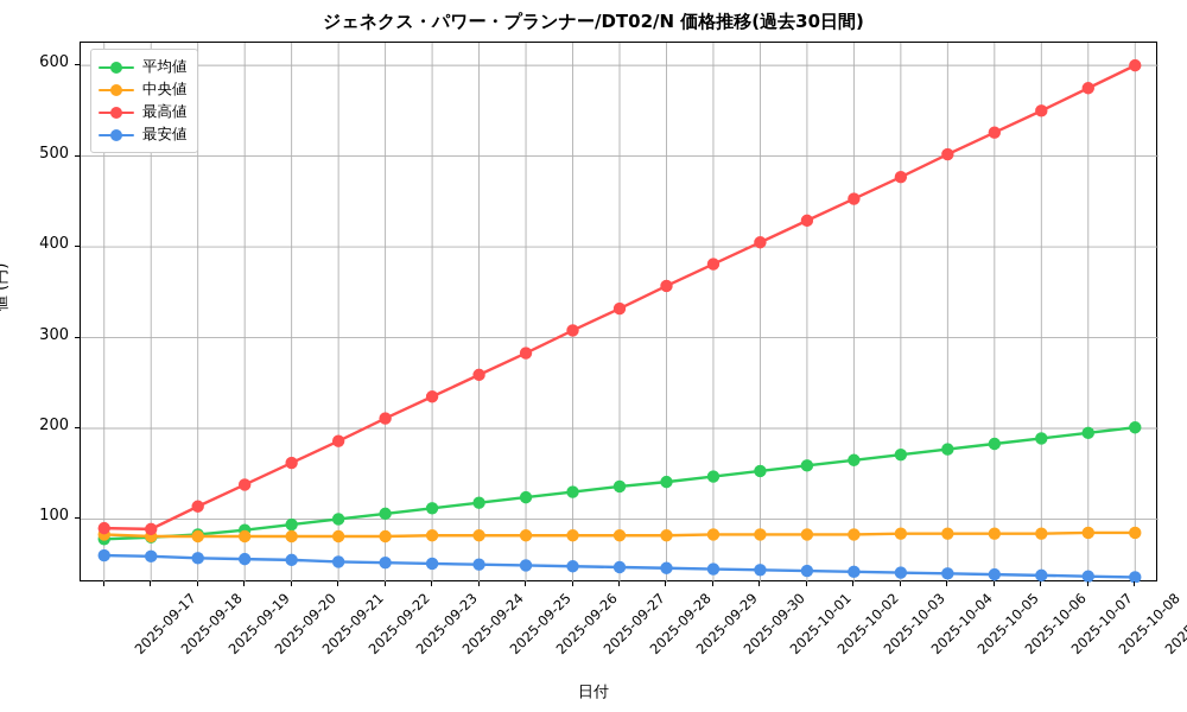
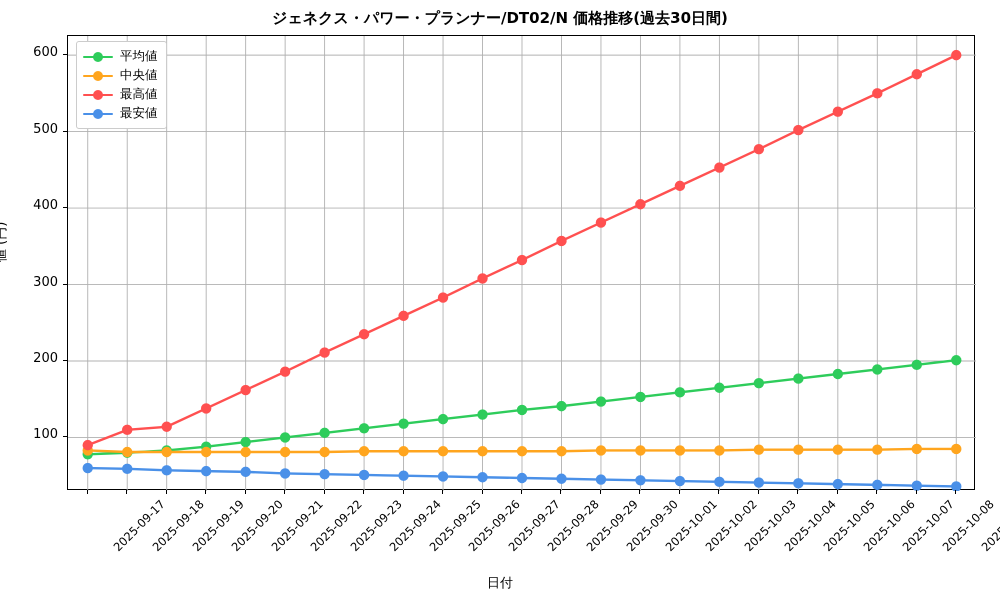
最高値/2025-09-18: 90 -> 110
